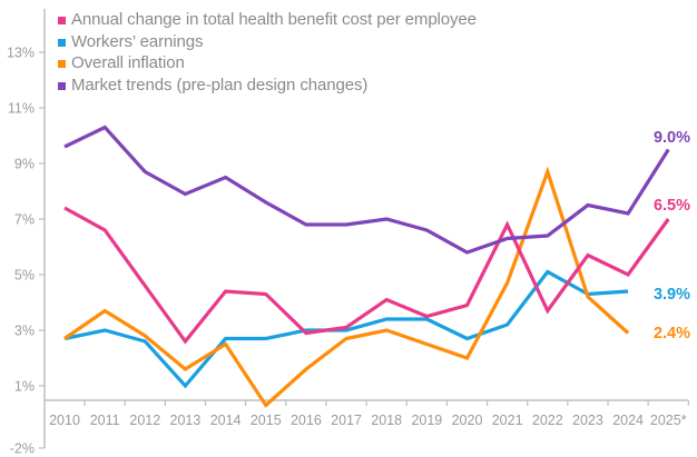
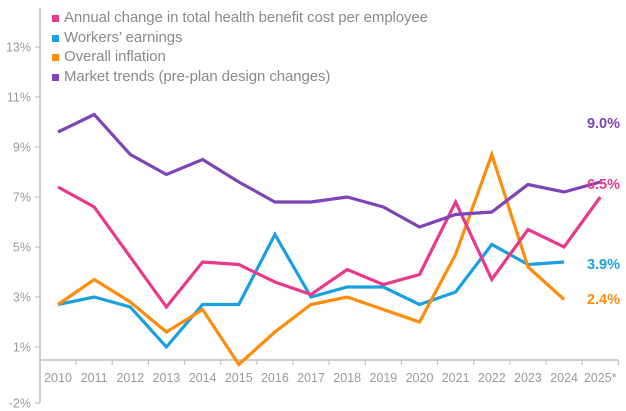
Annual change in total health benefit cost per employee/2016: 2.9% -> 3.6%
Workers’ earnings/2016: 3.0% -> 5.5%
Market trends (pre-plan design changes)/2025*: 9.5% -> 7.6%
